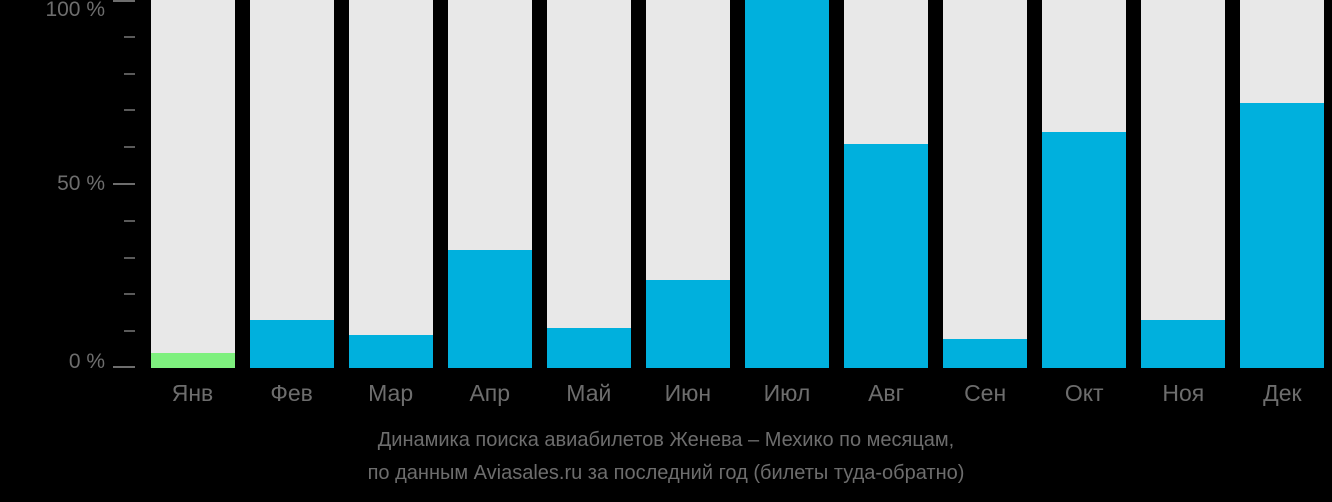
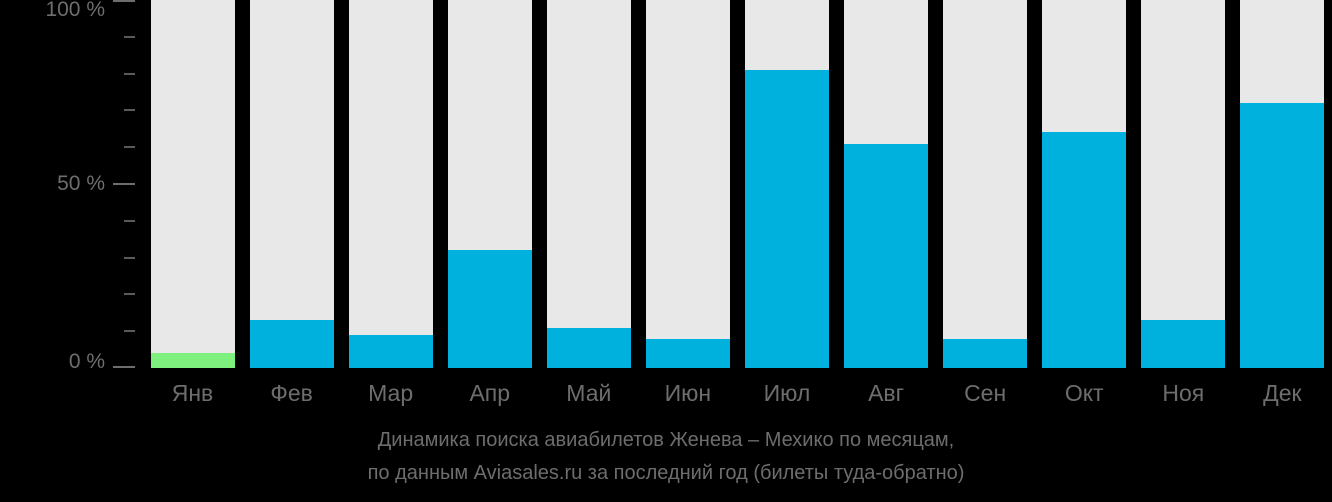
Июн: 24% -> 8%
Июл: 100% -> 81%
